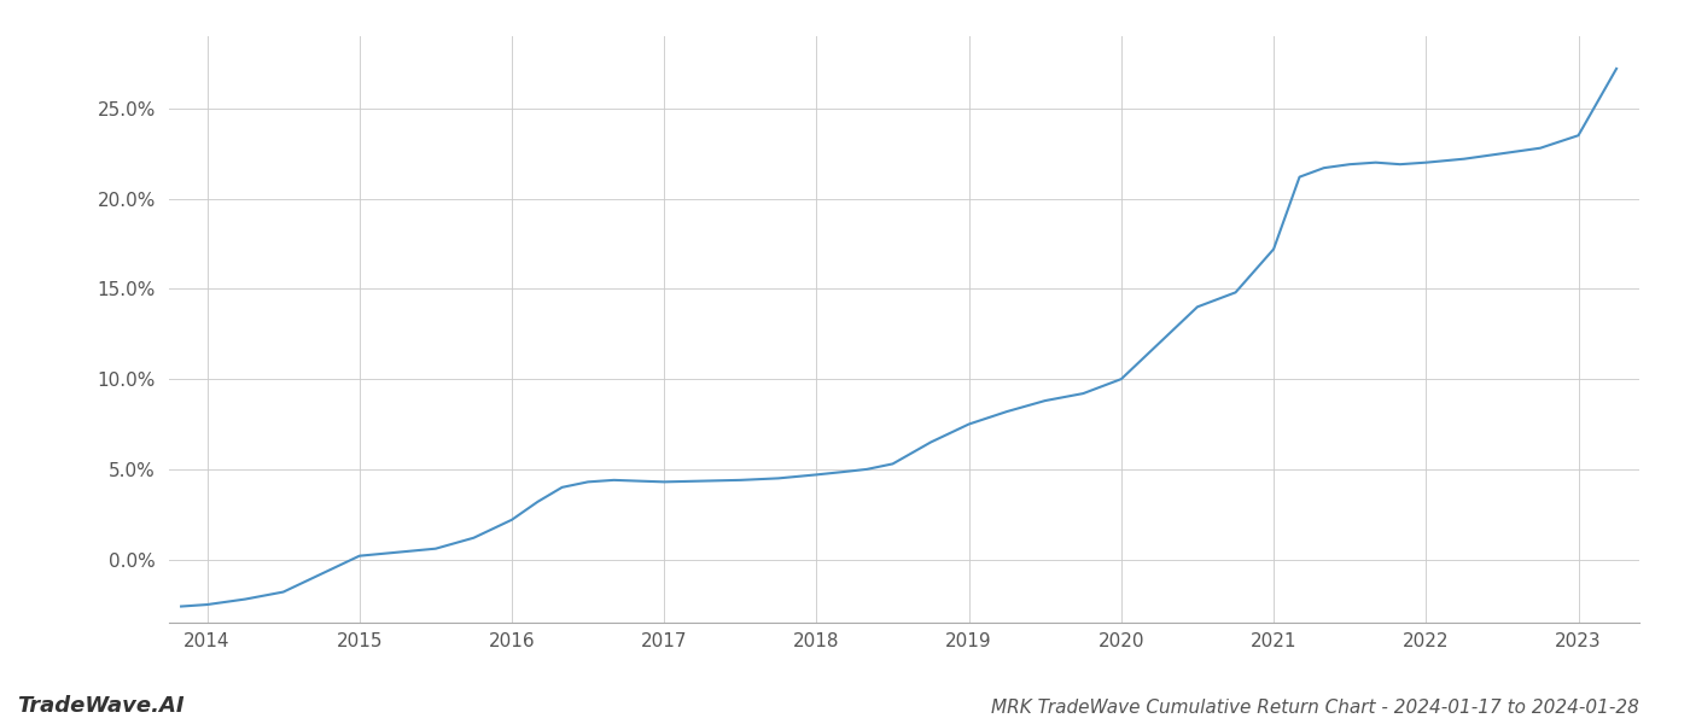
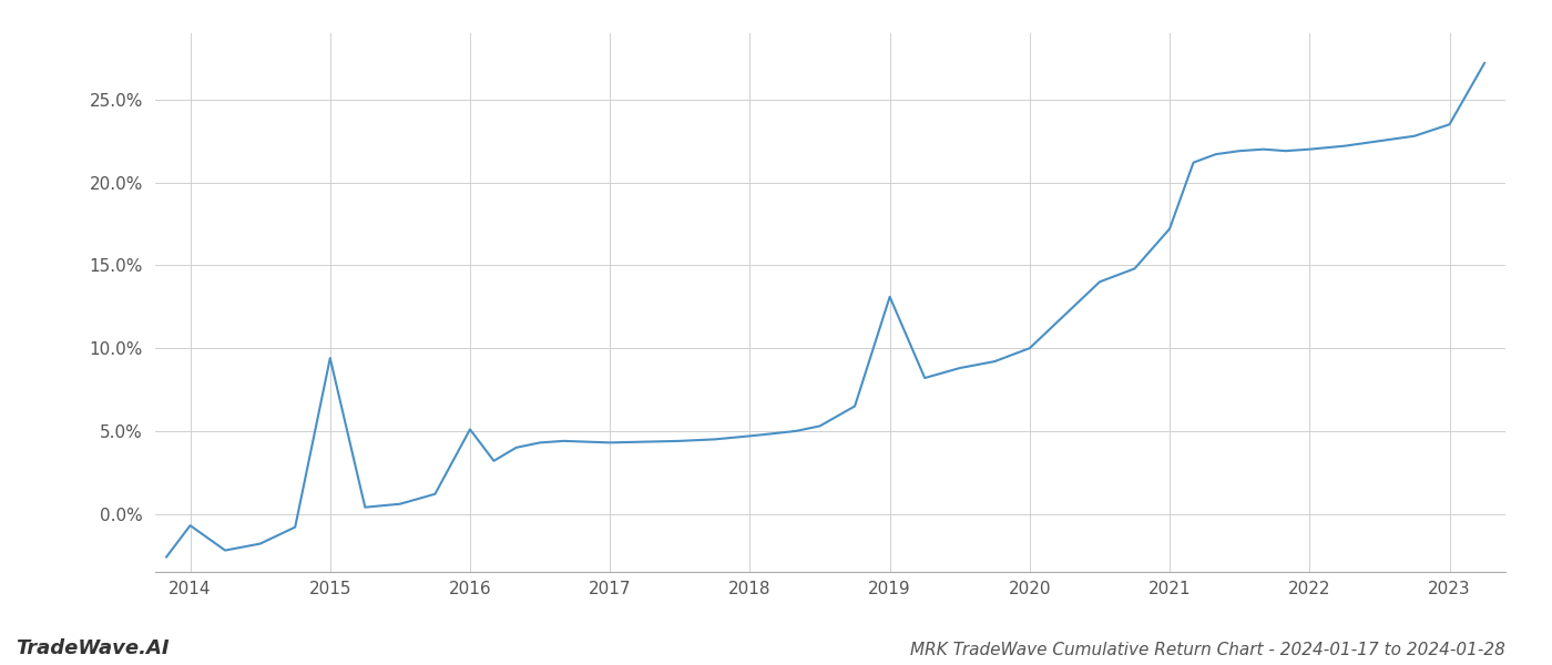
2014: -2.5% -> -0.7%
2015: 0.2% -> 9.4%
2016: 2.2% -> 5.1%
2019: 7.5% -> 13.1%
